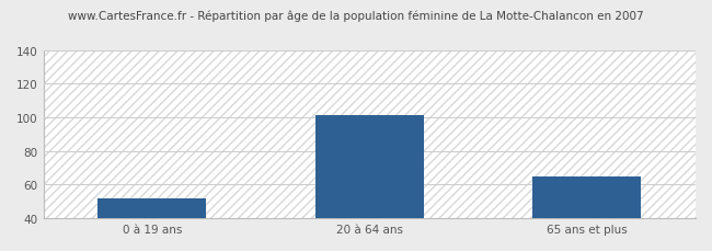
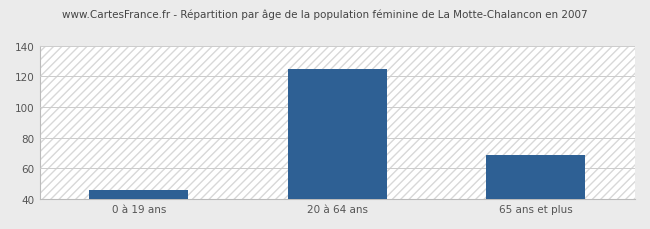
0 à 19 ans: 52 -> 46
20 à 64 ans: 101 -> 125
65 ans et plus: 65 -> 69
